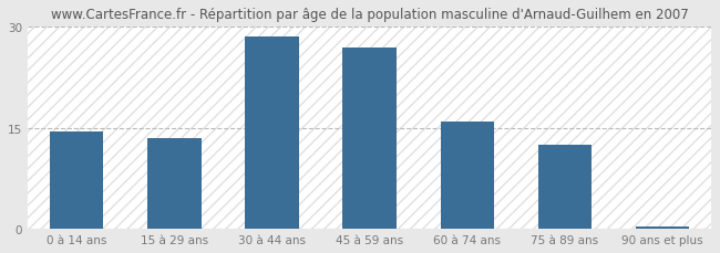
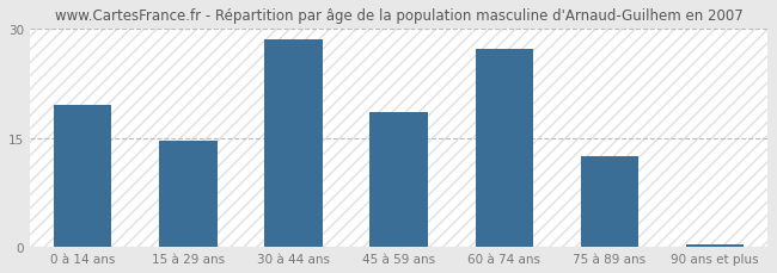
0 à 14 ans: 14.5 -> 19.6
15 à 29 ans: 13.5 -> 14.6
45 à 59 ans: 27.0 -> 18.6
60 à 74 ans: 16.0 -> 27.2
